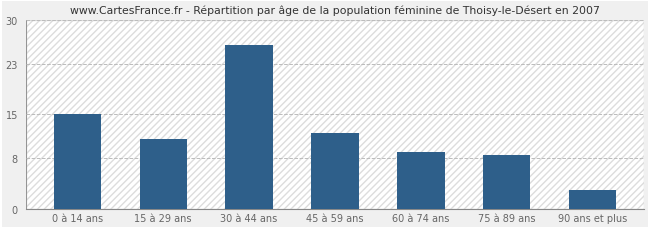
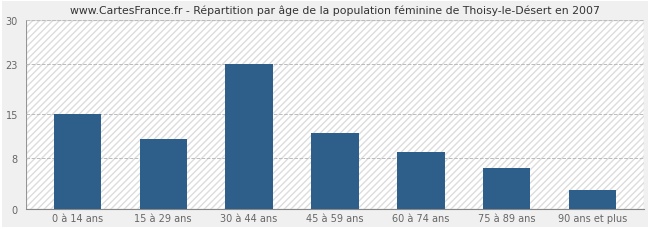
30 à 44 ans: 26.0 -> 23.0
75 à 89 ans: 8.5 -> 6.4
